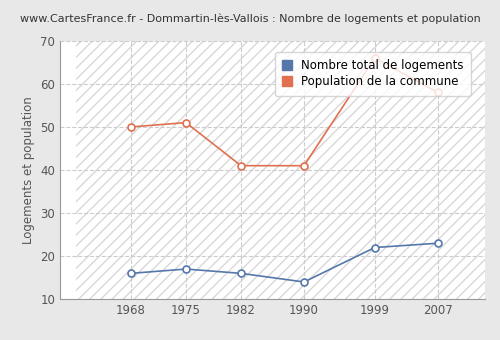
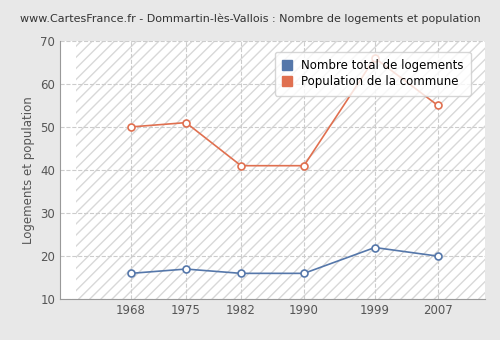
Nombre total de logements/1990: 14 -> 16
Nombre total de logements/2007: 23 -> 20
Population de la commune/2007: 58 -> 55
